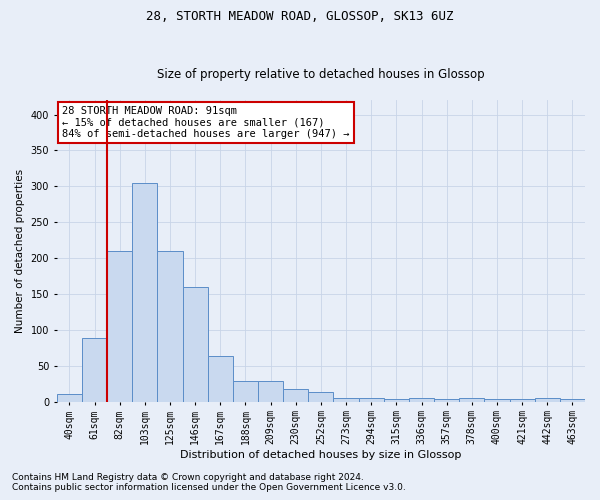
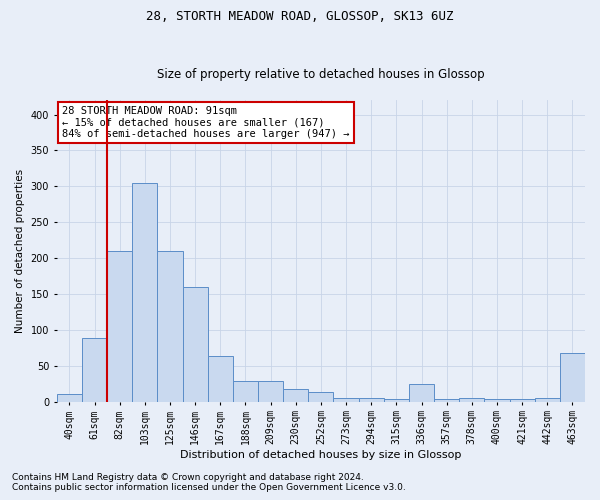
336sqm: 5 -> 24
463sqm: 4 -> 68
